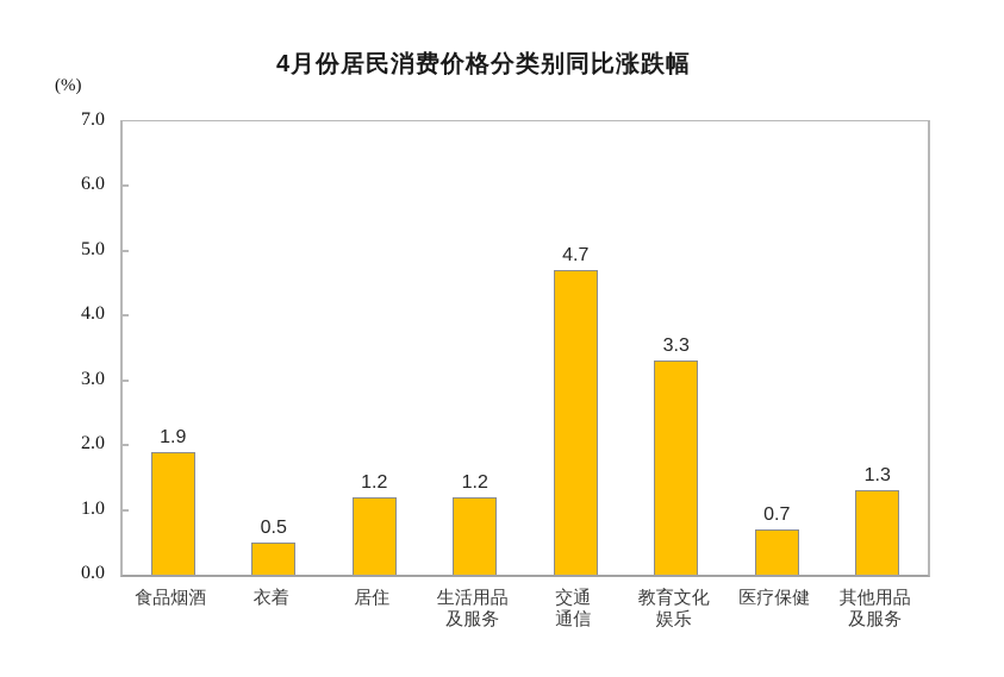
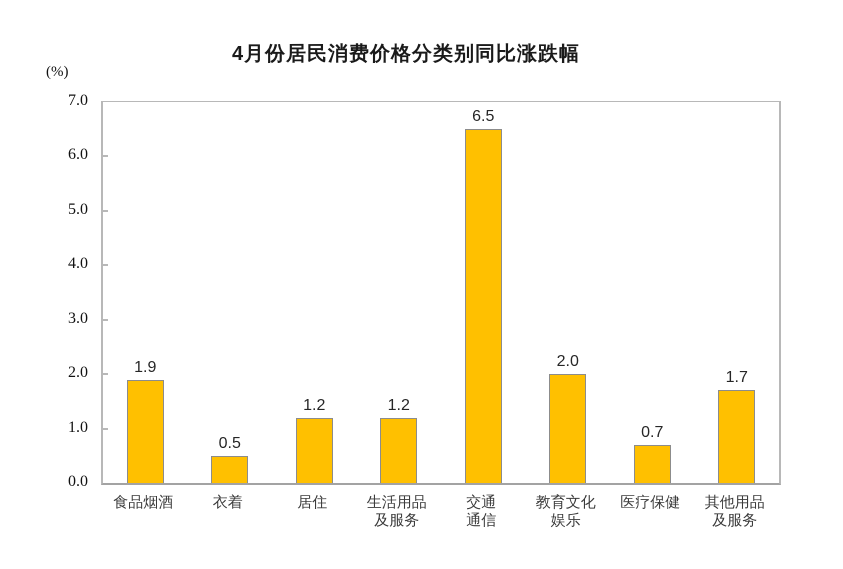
交通 通信: 4.7 -> 6.5
教育文化 娱乐: 3.3 -> 2.0
其他用品 及服务: 1.3 -> 1.7
